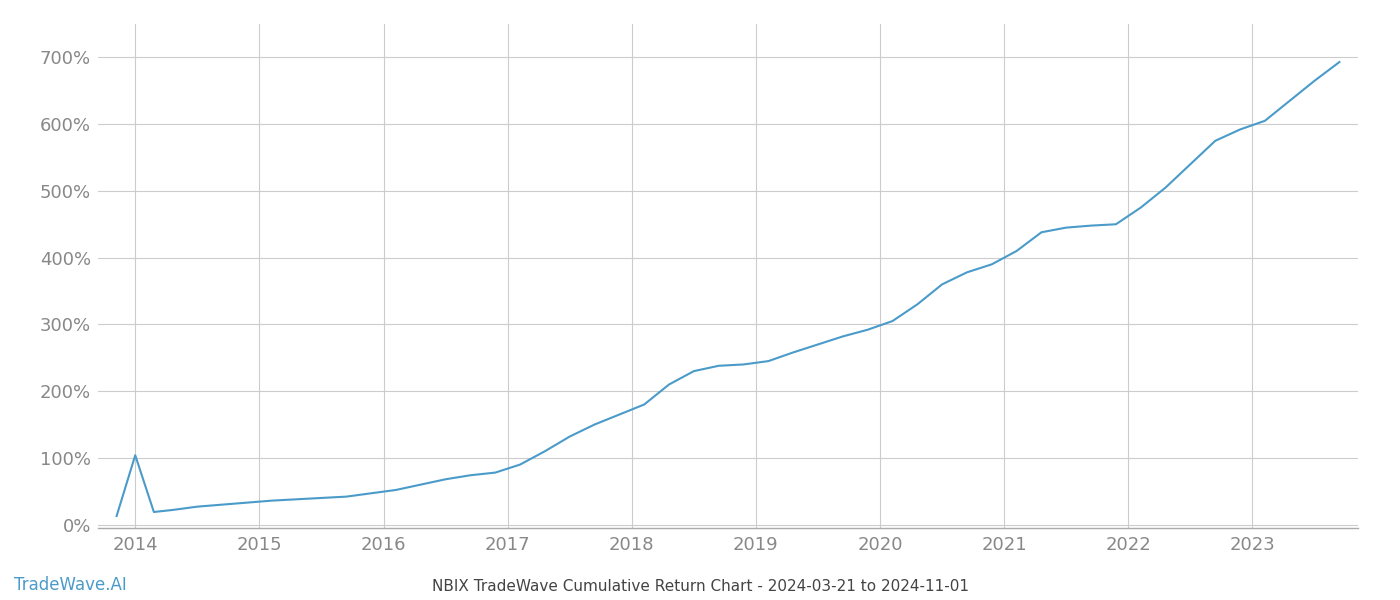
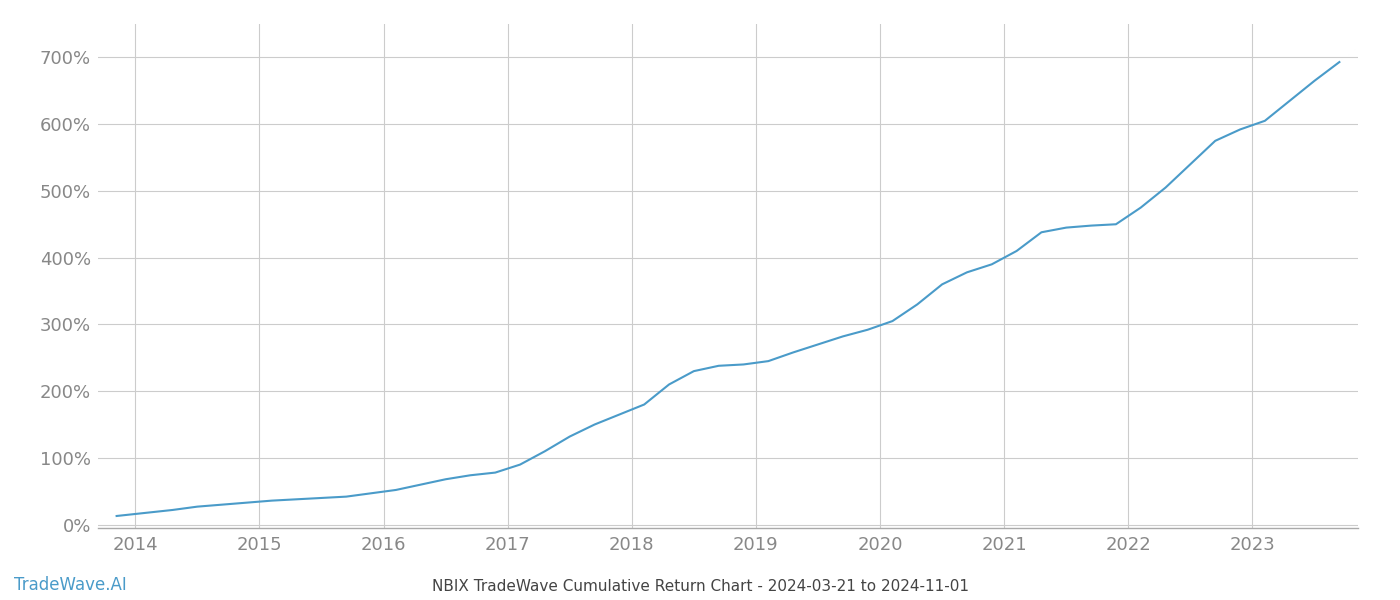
2014: 104% -> 16%
